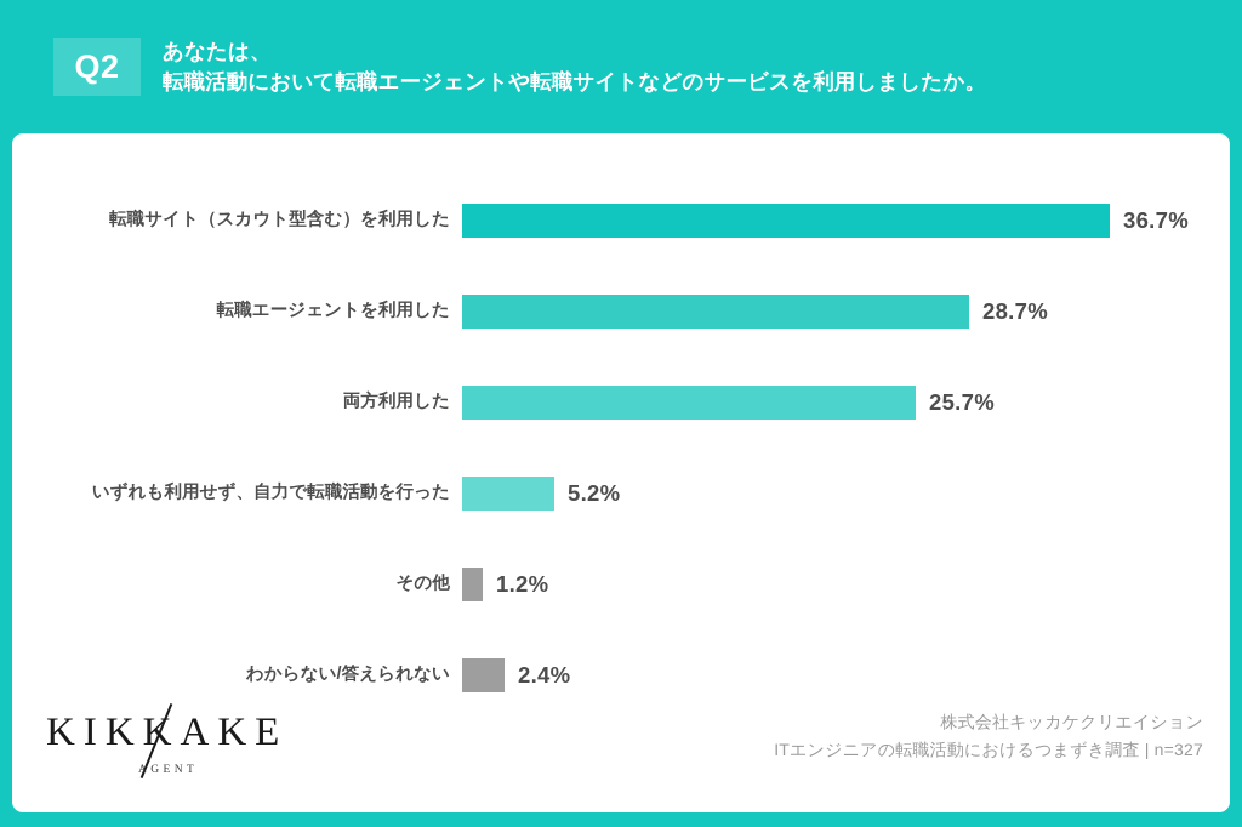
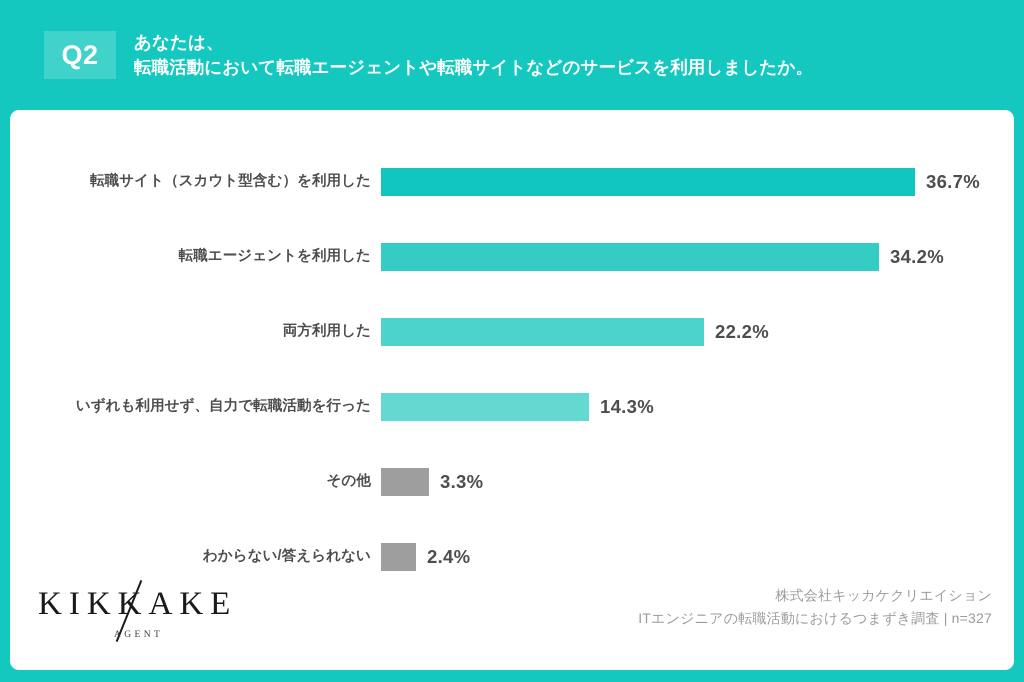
転職エージェントを利用した: 28.7% -> 34.2%
両方利用した: 25.7% -> 22.2%
いずれも利用せず、自力で転職活動を行った: 5.2% -> 14.3%
その他: 1.2% -> 3.3%
